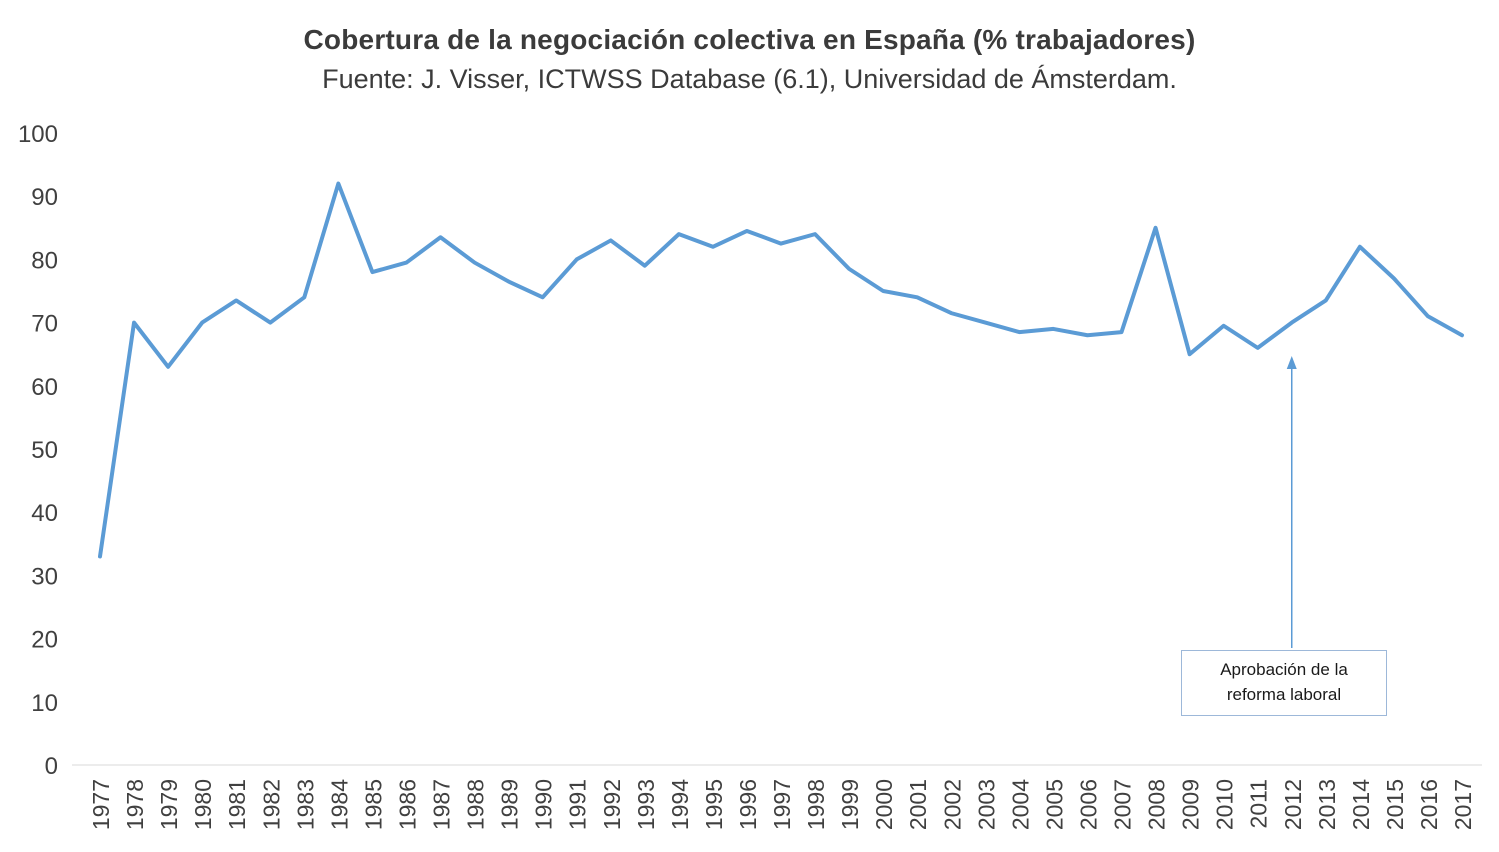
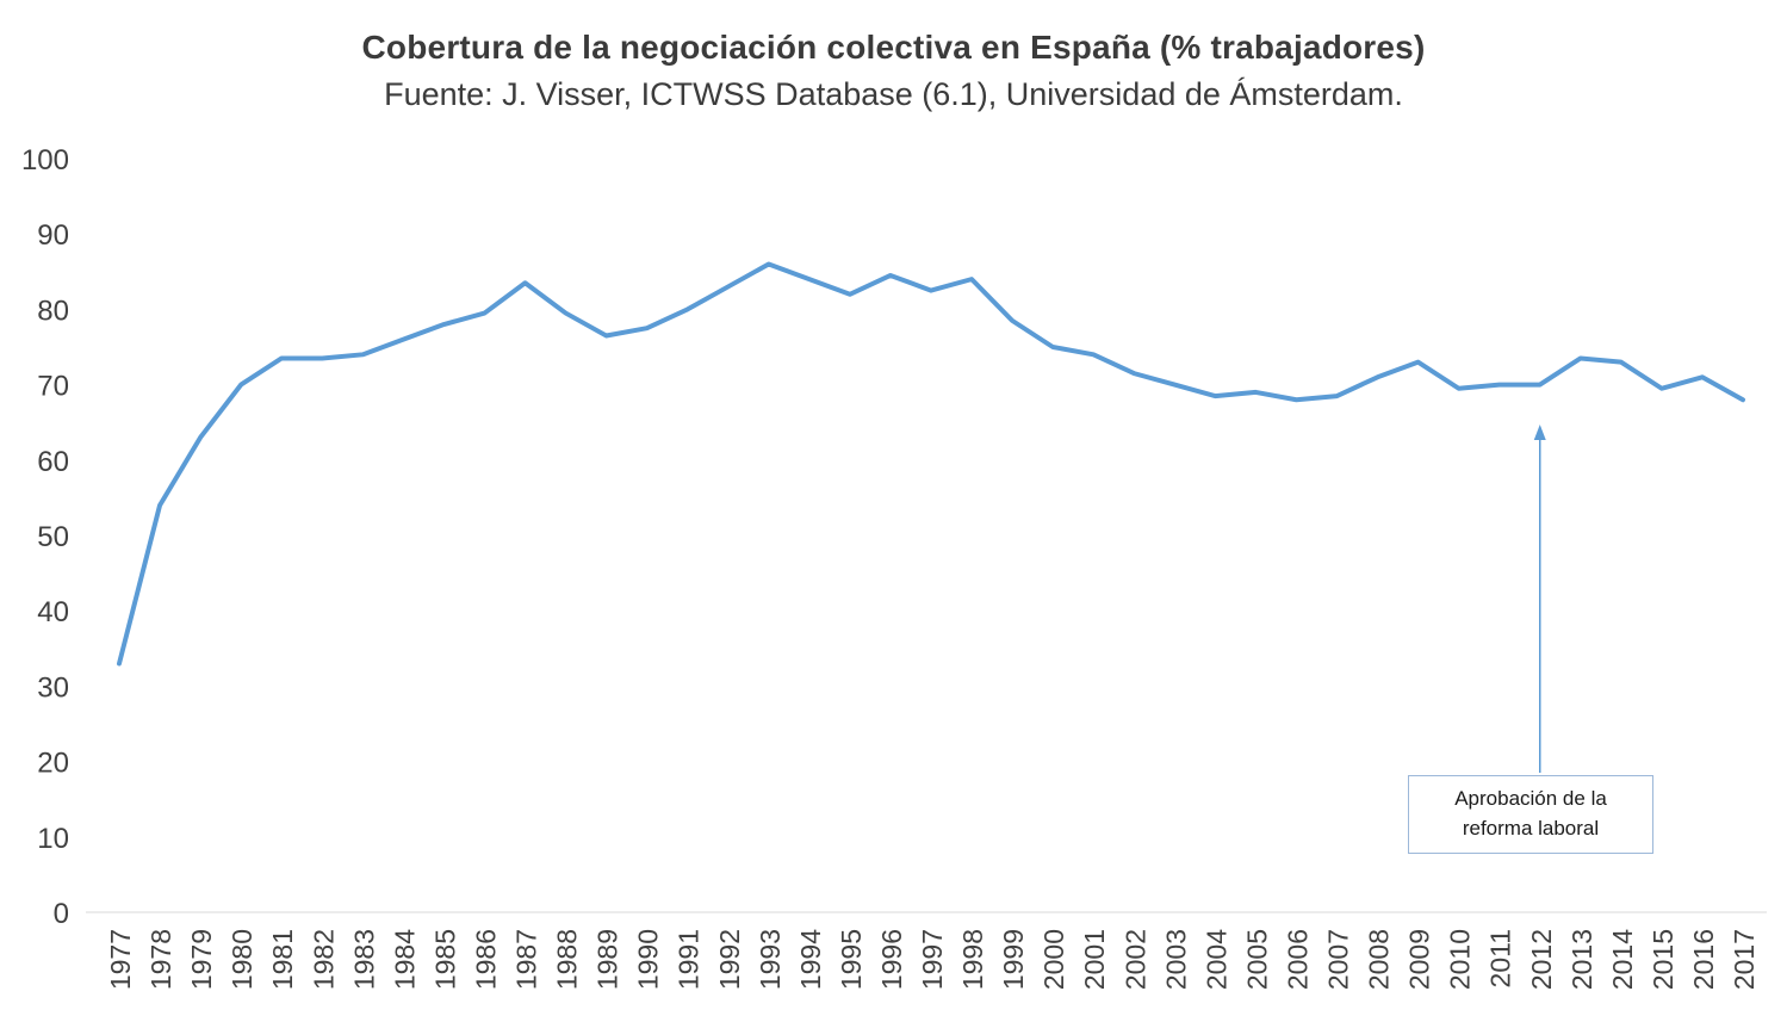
1978: 70 -> 54
1982: 70 -> 74
1984: 92 -> 76
1990: 74 -> 78
1993: 79 -> 86
2008: 85 -> 71
2009: 65 -> 73
2011: 66 -> 70
2014: 82 -> 73
2015: 77 -> 70
